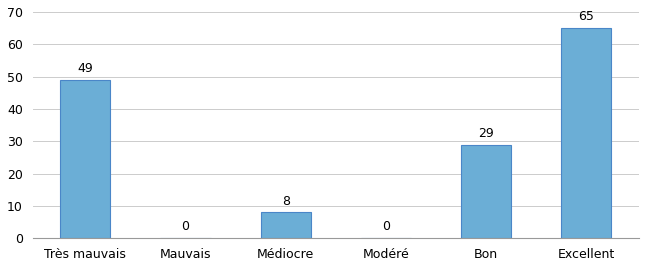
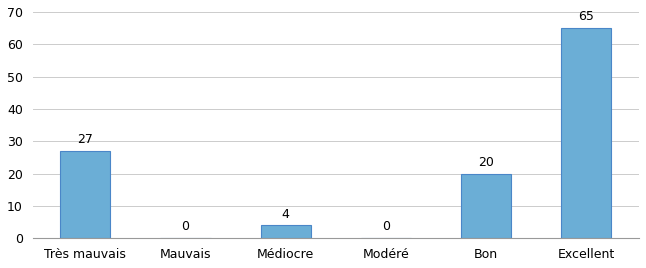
Très mauvais: 49 -> 27
Médiocre: 8 -> 4
Bon: 29 -> 20
